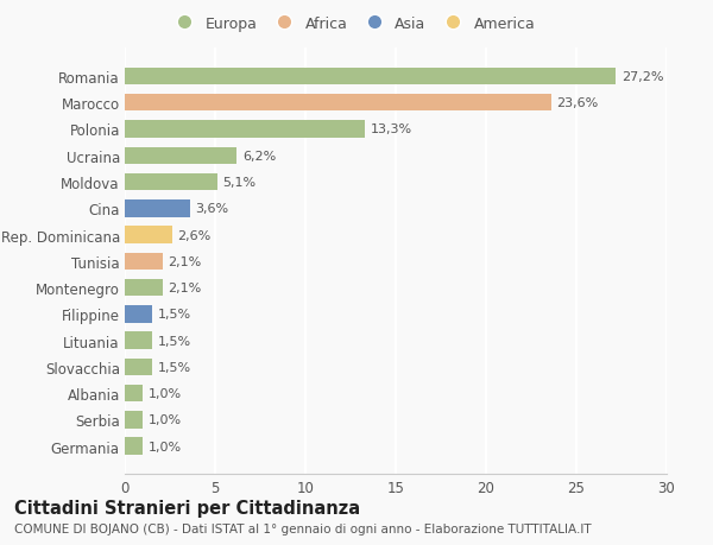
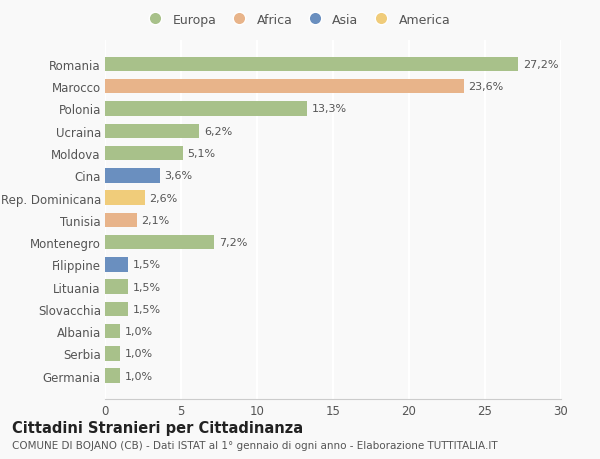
Montenegro: 2,1% -> 7,2%
